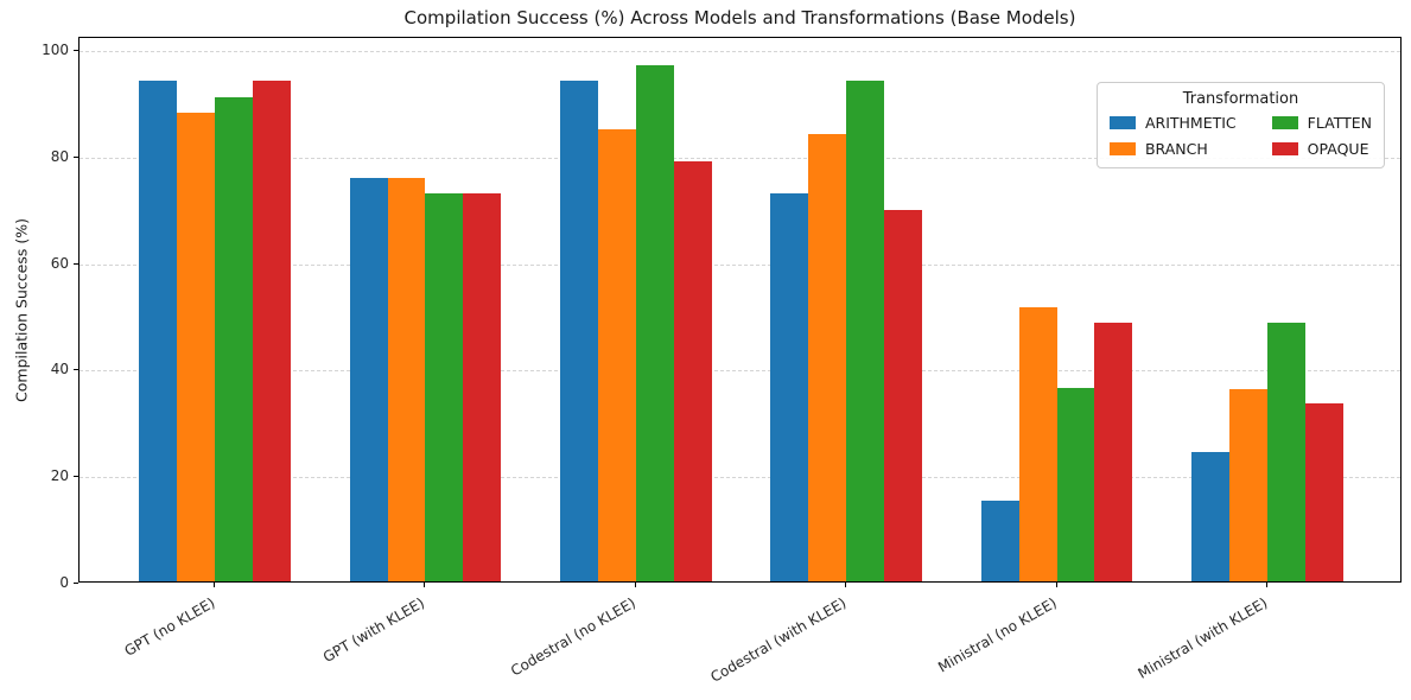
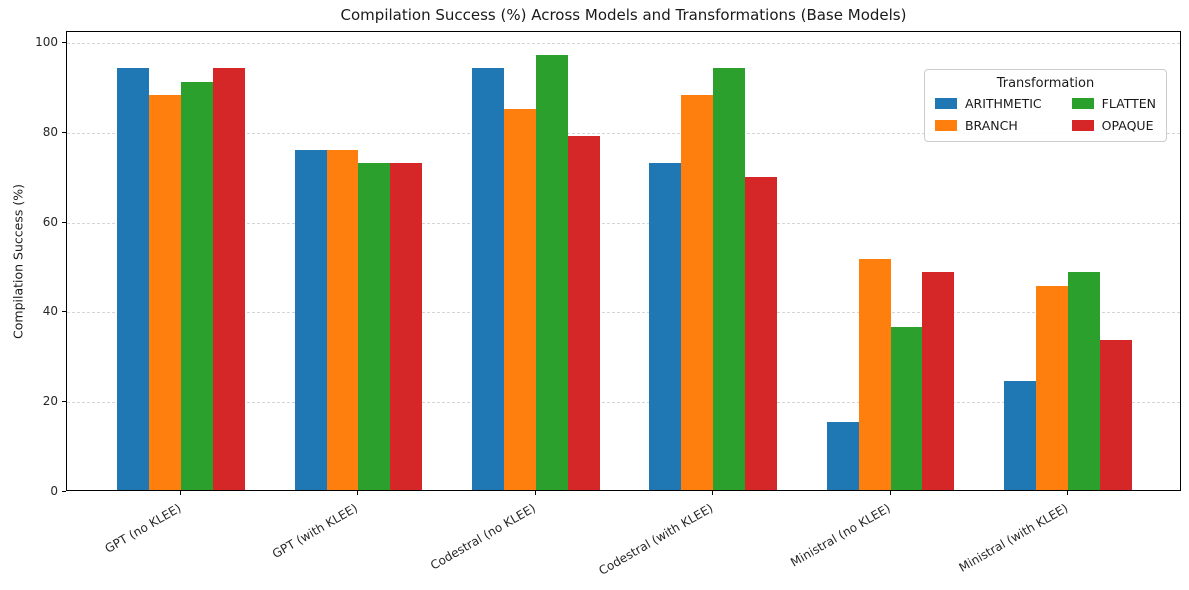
BRANCH/Codestral (with KLEE): 84 -> 88
BRANCH/Ministral (with KLEE): 36 -> 45
